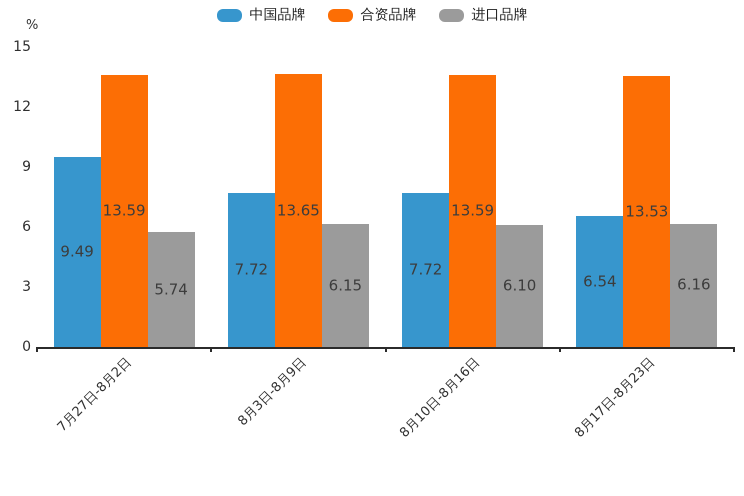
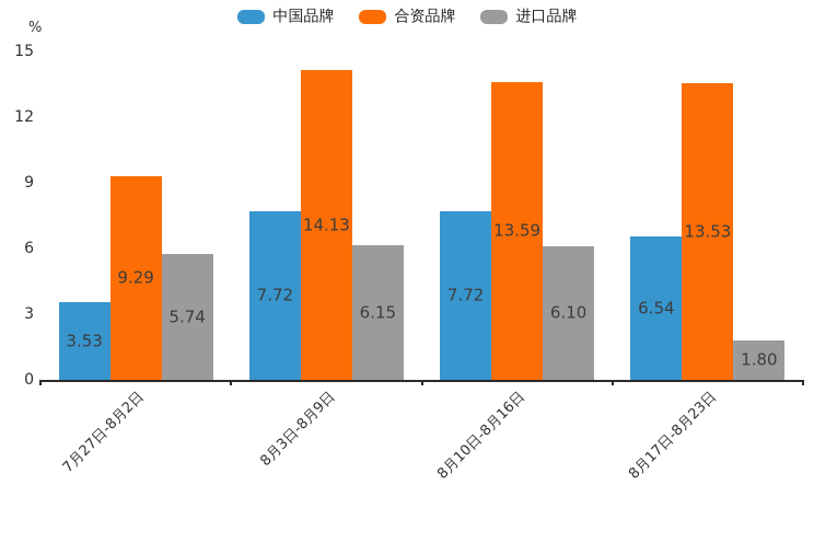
中国品牌/7月27日-8月2日: 9.49 -> 3.53
合资品牌/7月27日-8月2日: 13.59 -> 9.29
合资品牌/8月3日-8月9日: 13.65 -> 14.13
进口品牌/8月17日-8月23日: 6.16 -> 1.80
